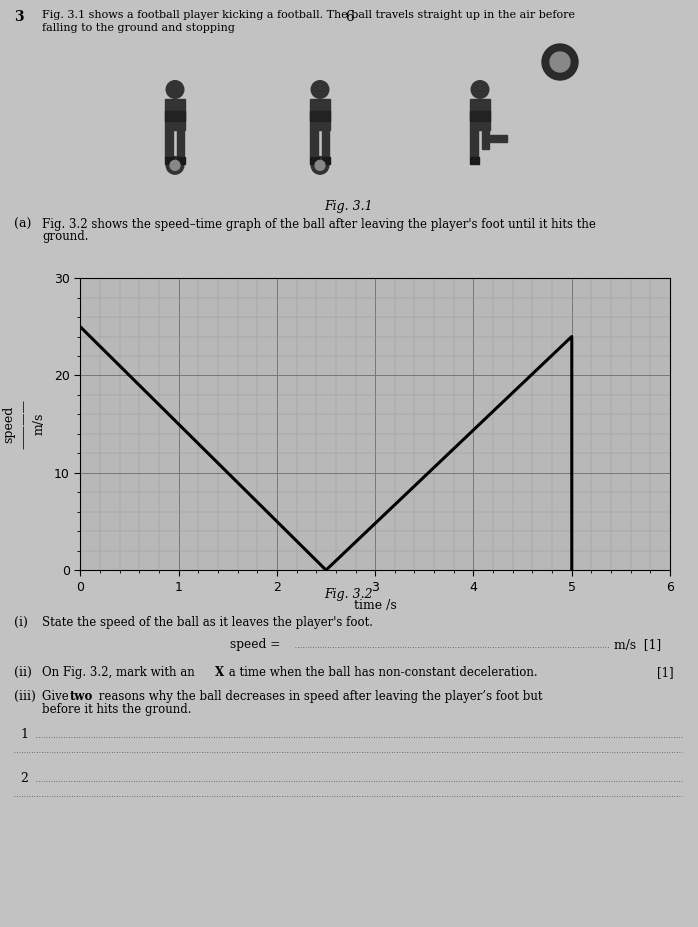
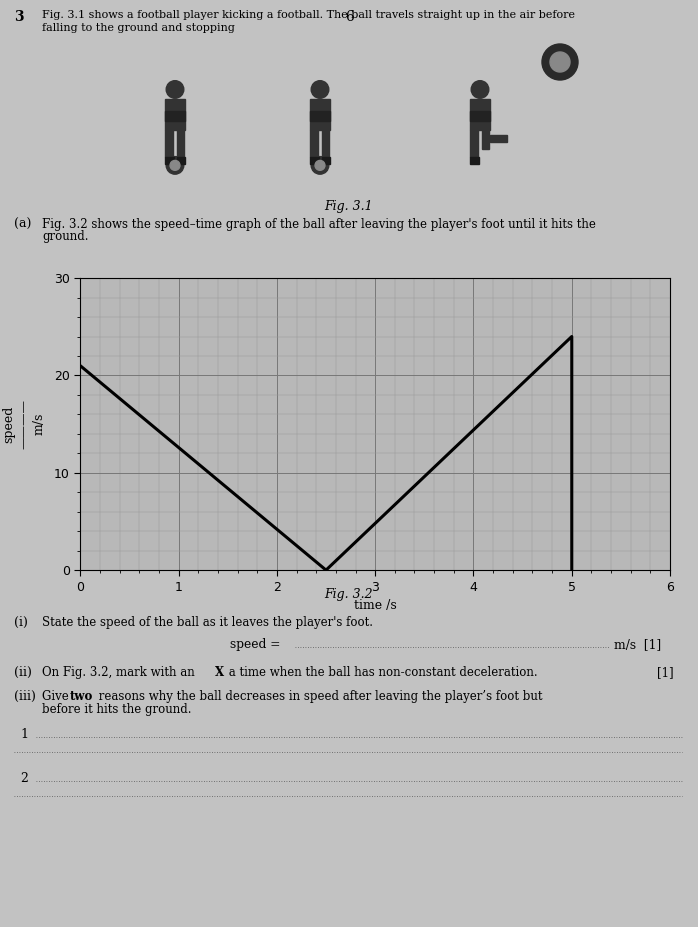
0: 25 -> 21
